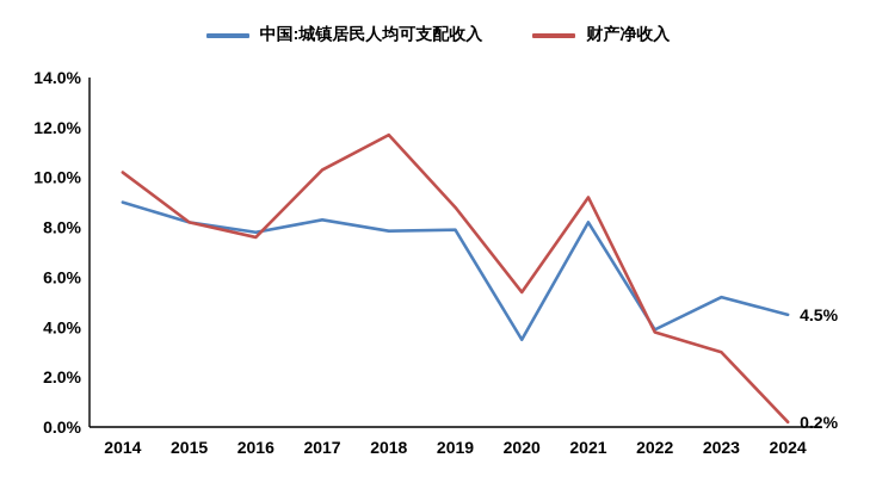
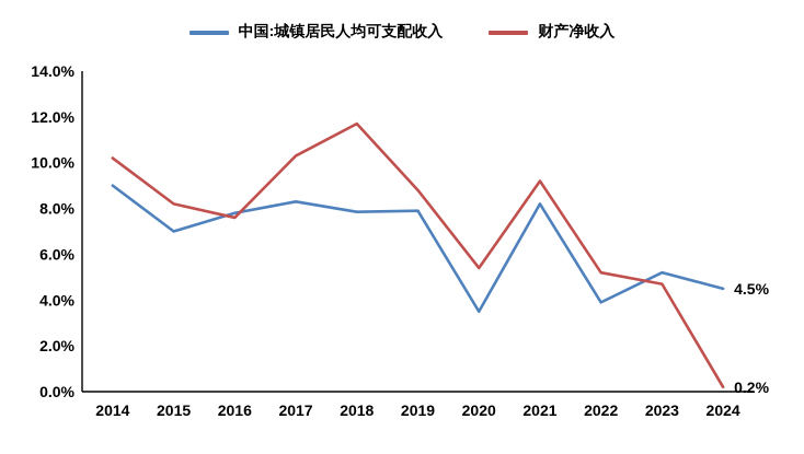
中国:城镇居民人均可支配收入/2015: 8.2% -> 7.0%
财产净收入/2022: 3.8% -> 5.2%
财产净收入/2023: 3.0% -> 4.7%
